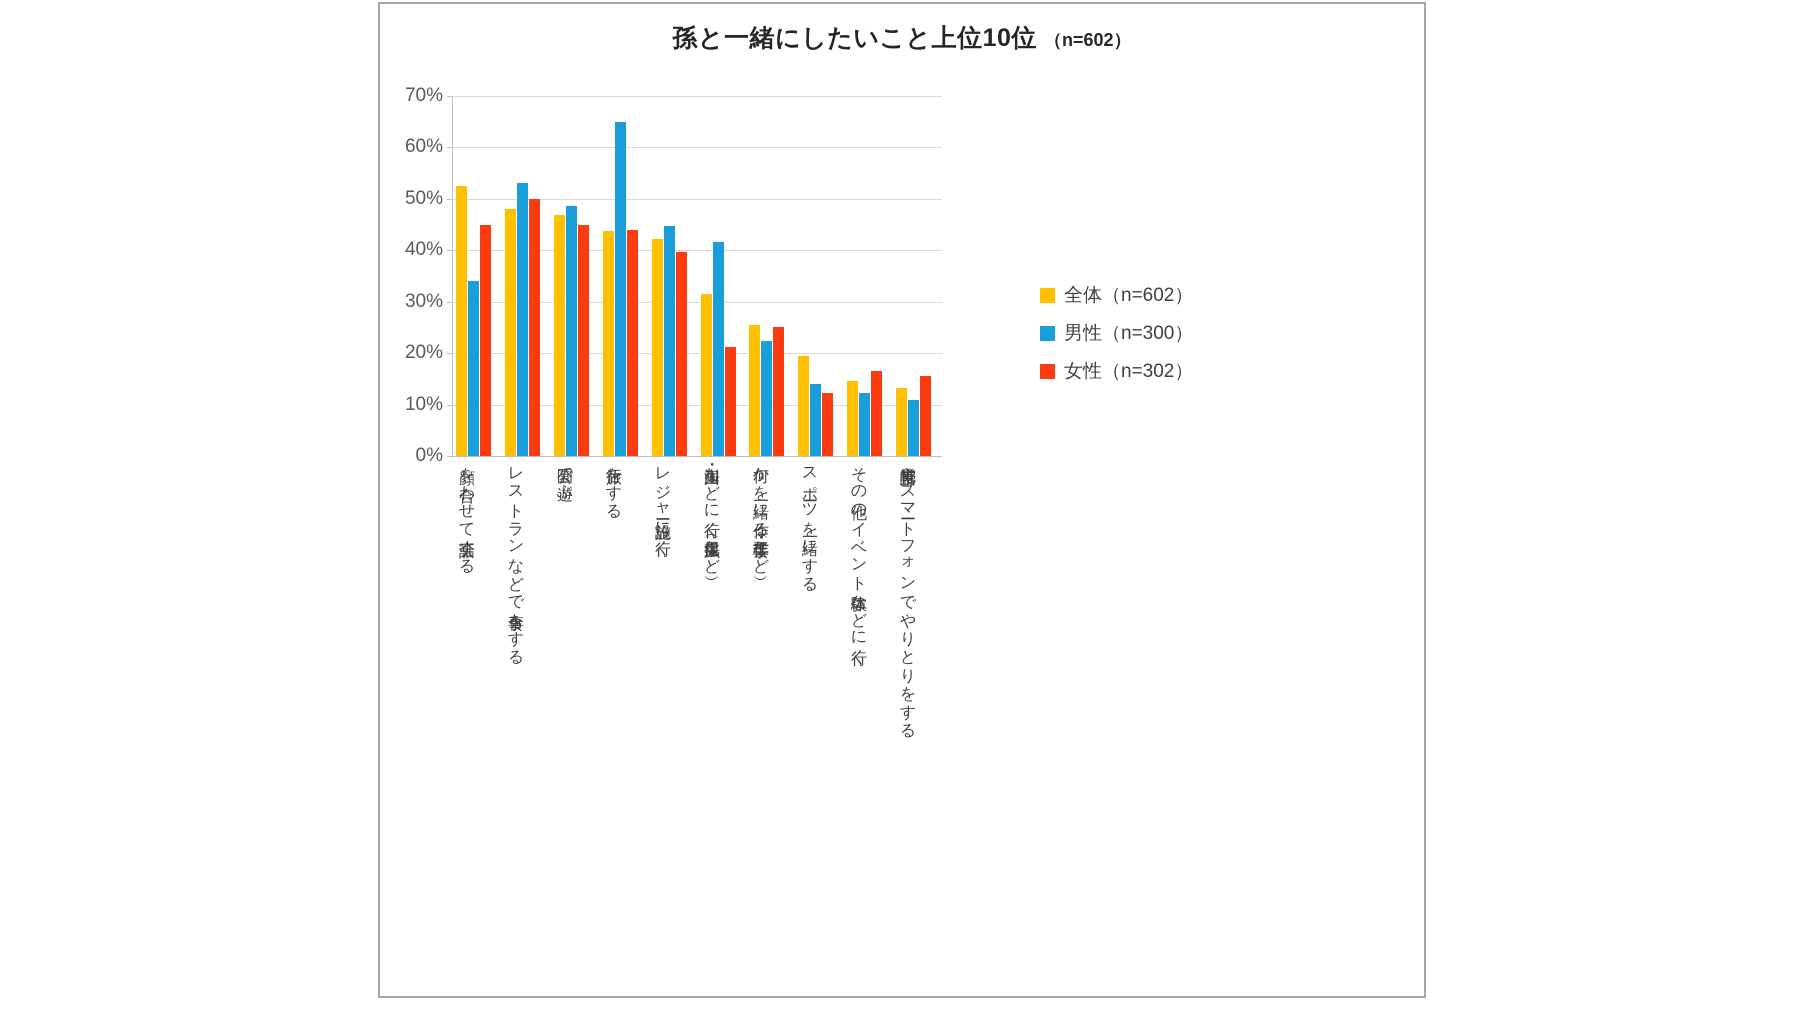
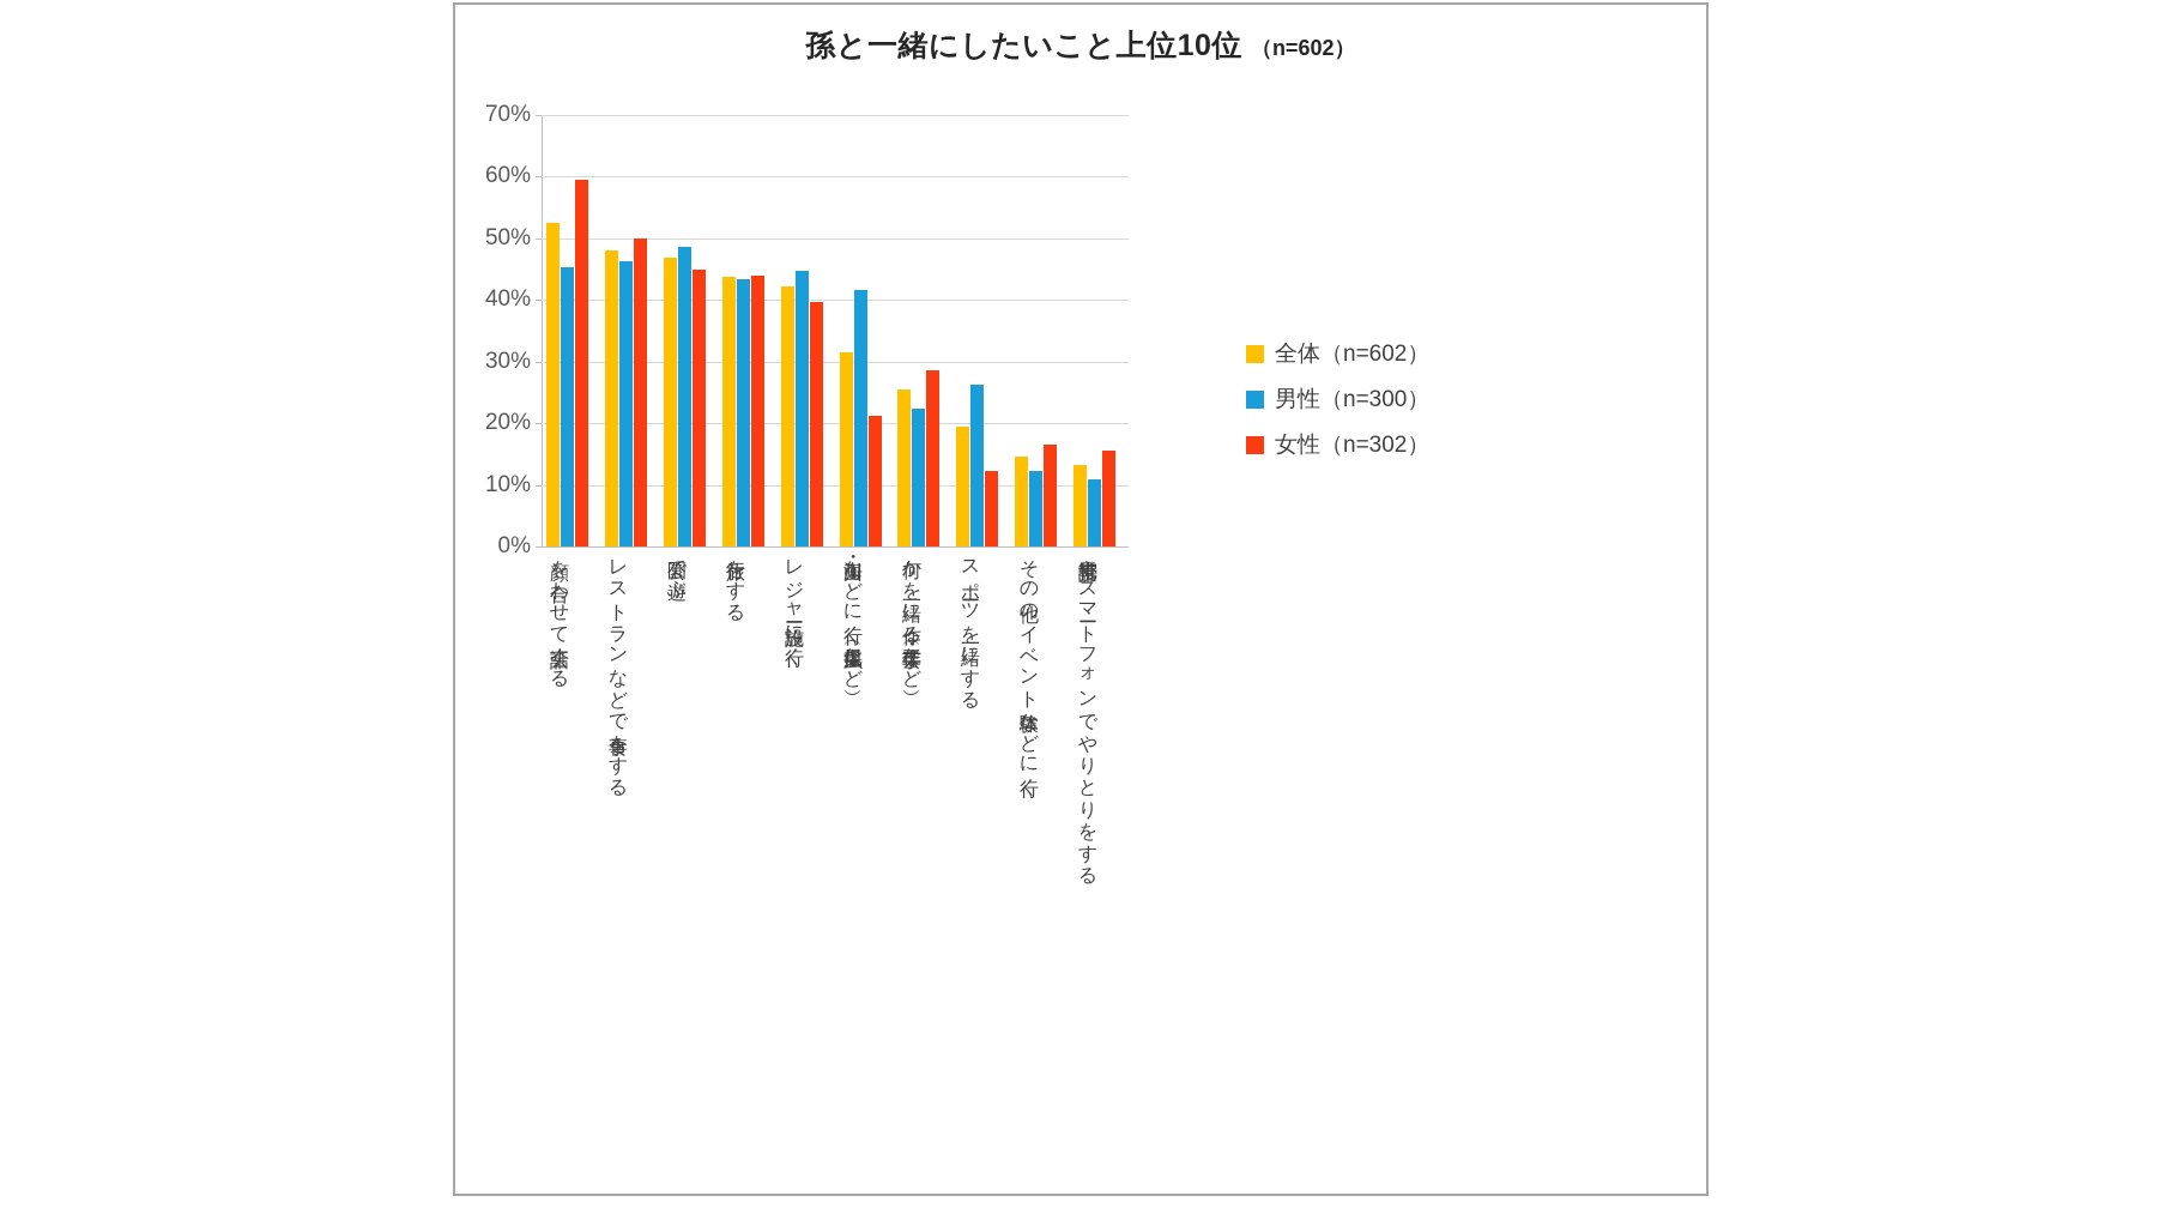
男性（n=300）/顔を合わせて会話する: 34% -> 45%
女性（n=302）/顔を合わせて会話する: 45% -> 60%
男性（n=300）/レストランなどで食事をする: 53% -> 46%
男性（n=300）/旅行をする: 65% -> 43%
女性（n=302）/何かを一緒に作る（手芸・工作など）: 25% -> 28%
男性（n=300）/スポーツを一緒にする: 14% -> 26%
